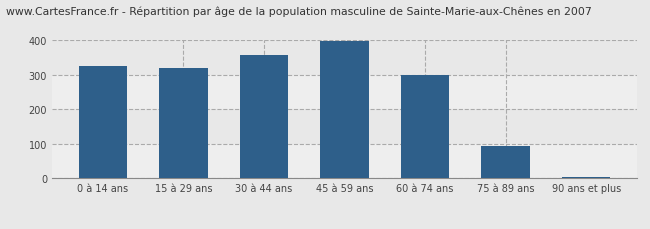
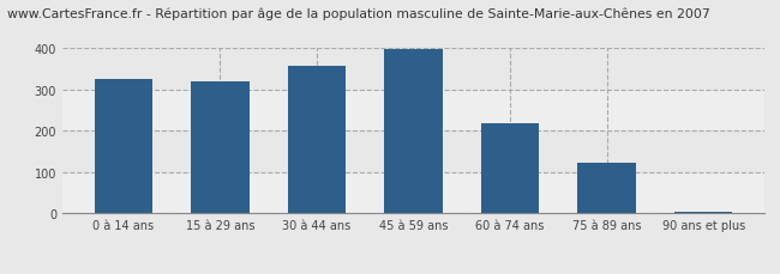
60 à 74 ans: 300 -> 220
75 à 89 ans: 95 -> 124
